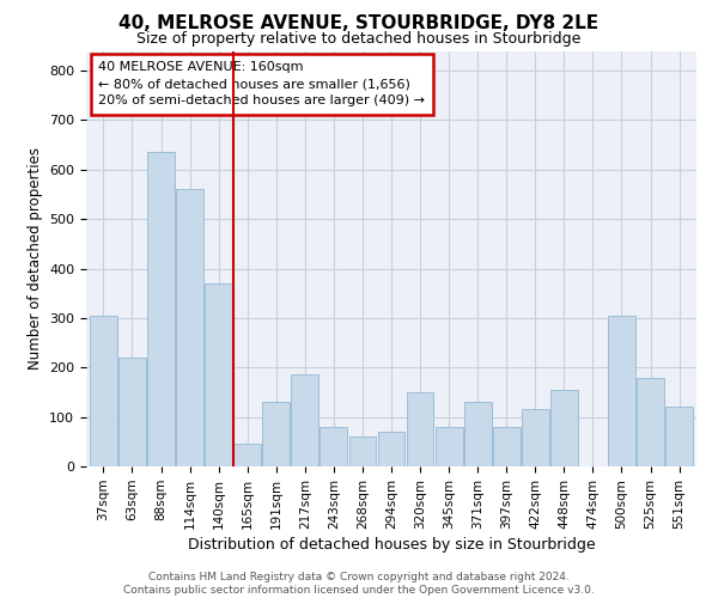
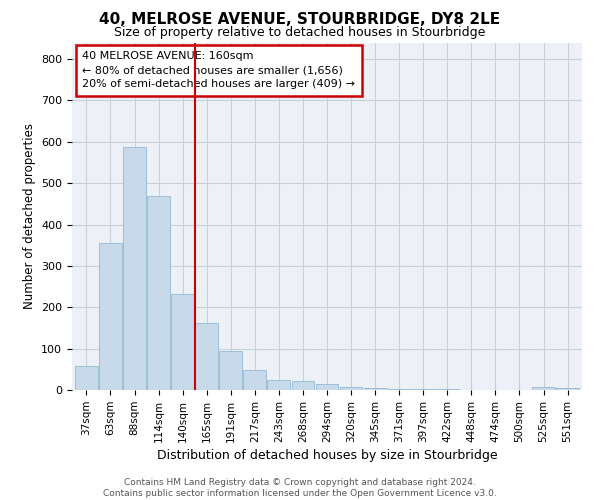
37sqm: 305 -> 57
63sqm: 220 -> 355
88sqm: 635 -> 588
114sqm: 560 -> 468
140sqm: 370 -> 232
165sqm: 45 -> 162
191sqm: 130 -> 95
217sqm: 185 -> 48
243sqm: 80 -> 25
268sqm: 60 -> 22
294sqm: 70 -> 15
320sqm: 150 -> 8
345sqm: 80 -> 4
371sqm: 130 -> 3
397sqm: 80 -> 2
422sqm: 115 -> 2
448sqm: 155 -> 1
500sqm: 305 -> 1
525sqm: 180 -> 8
551sqm: 120 -> 5
